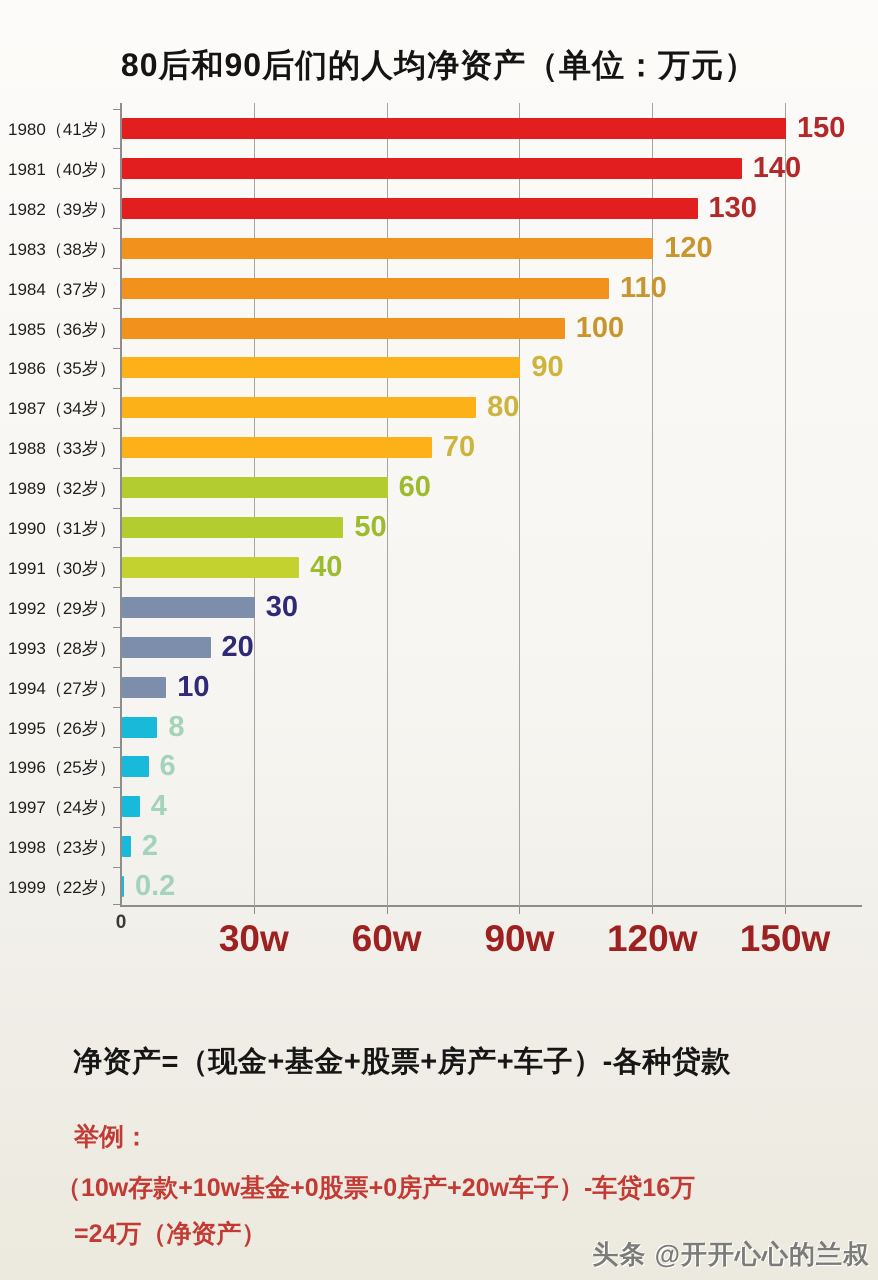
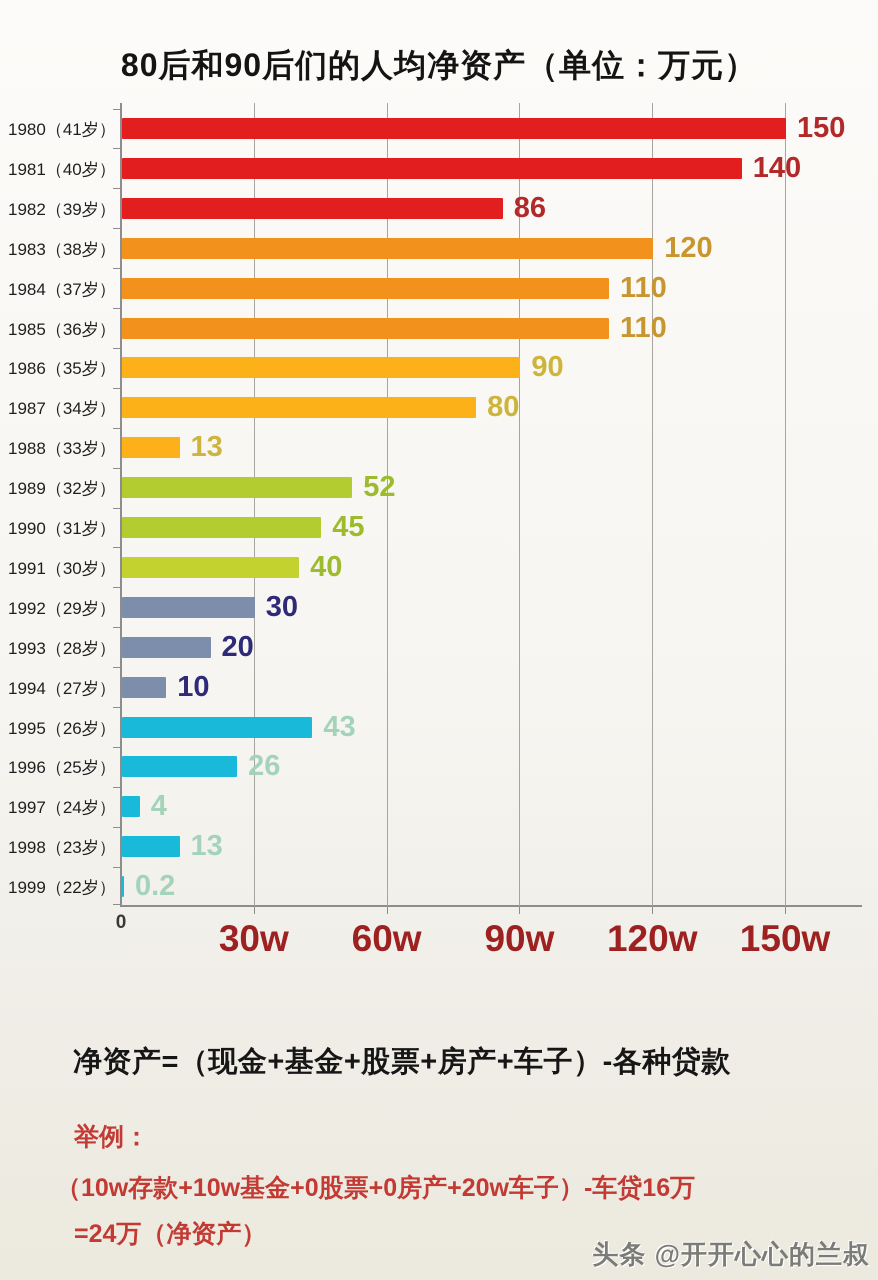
1982（39岁）: 130 -> 86
1985（36岁）: 100 -> 110
1988（33岁）: 70 -> 13
1989（32岁）: 60 -> 52
1990（31岁）: 50 -> 45
1995（26岁）: 8 -> 43
1996（25岁）: 6 -> 26
1998（23岁）: 2 -> 13
